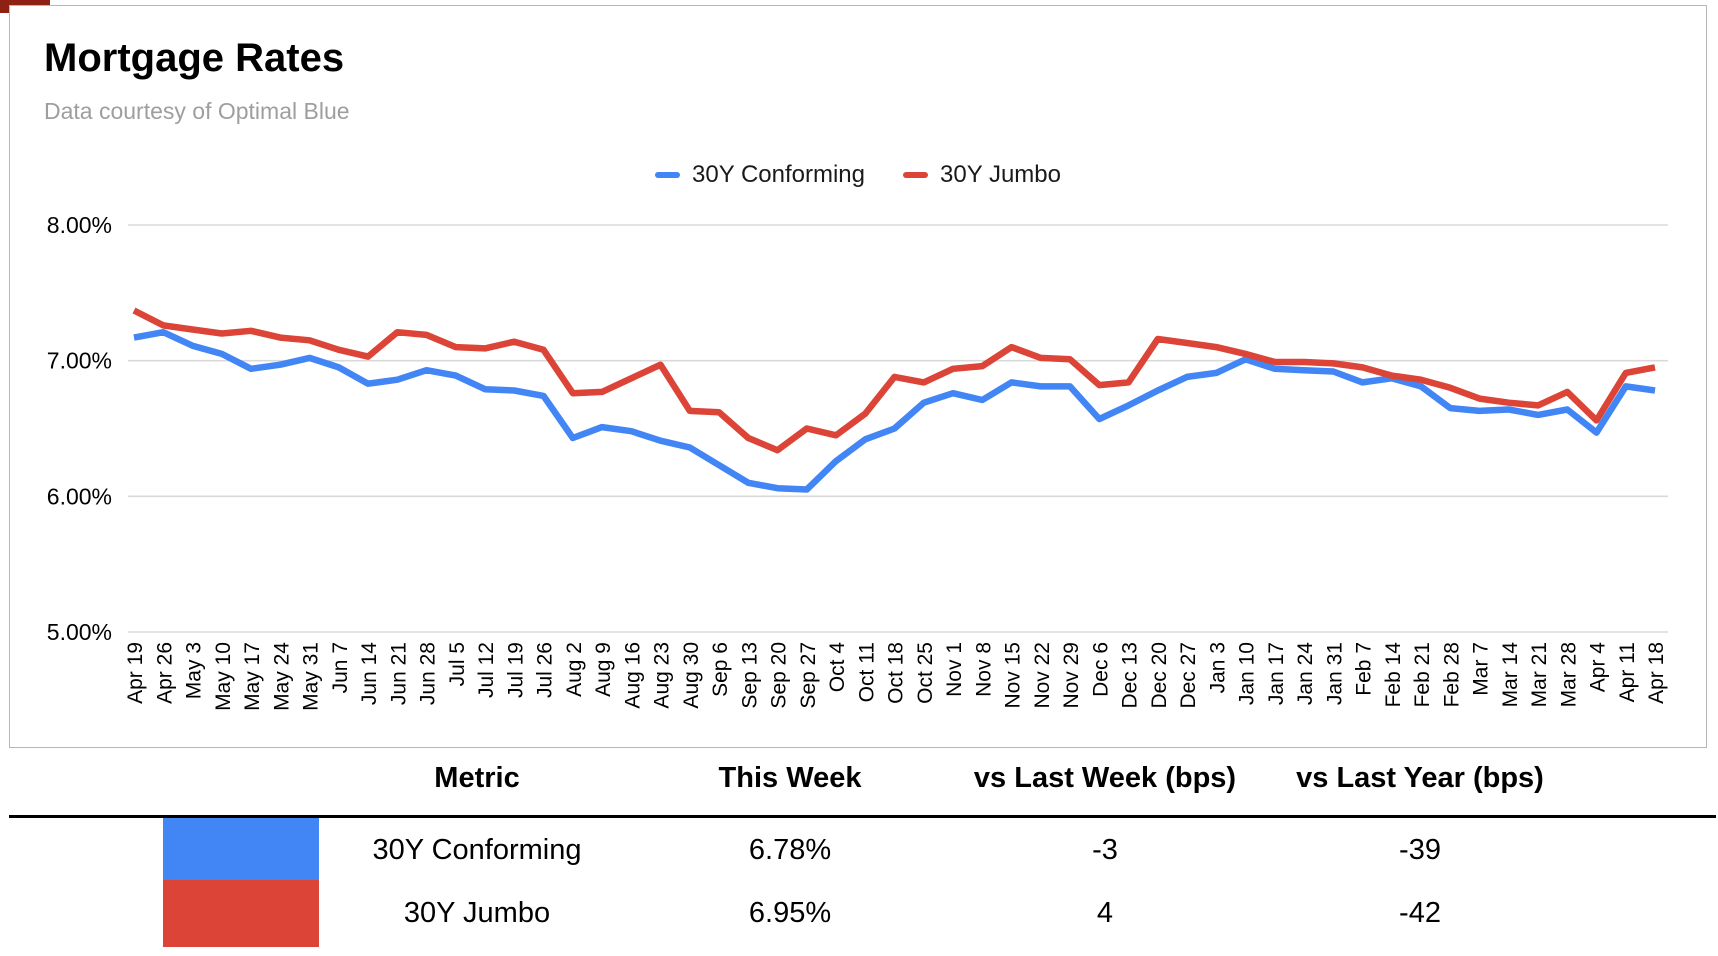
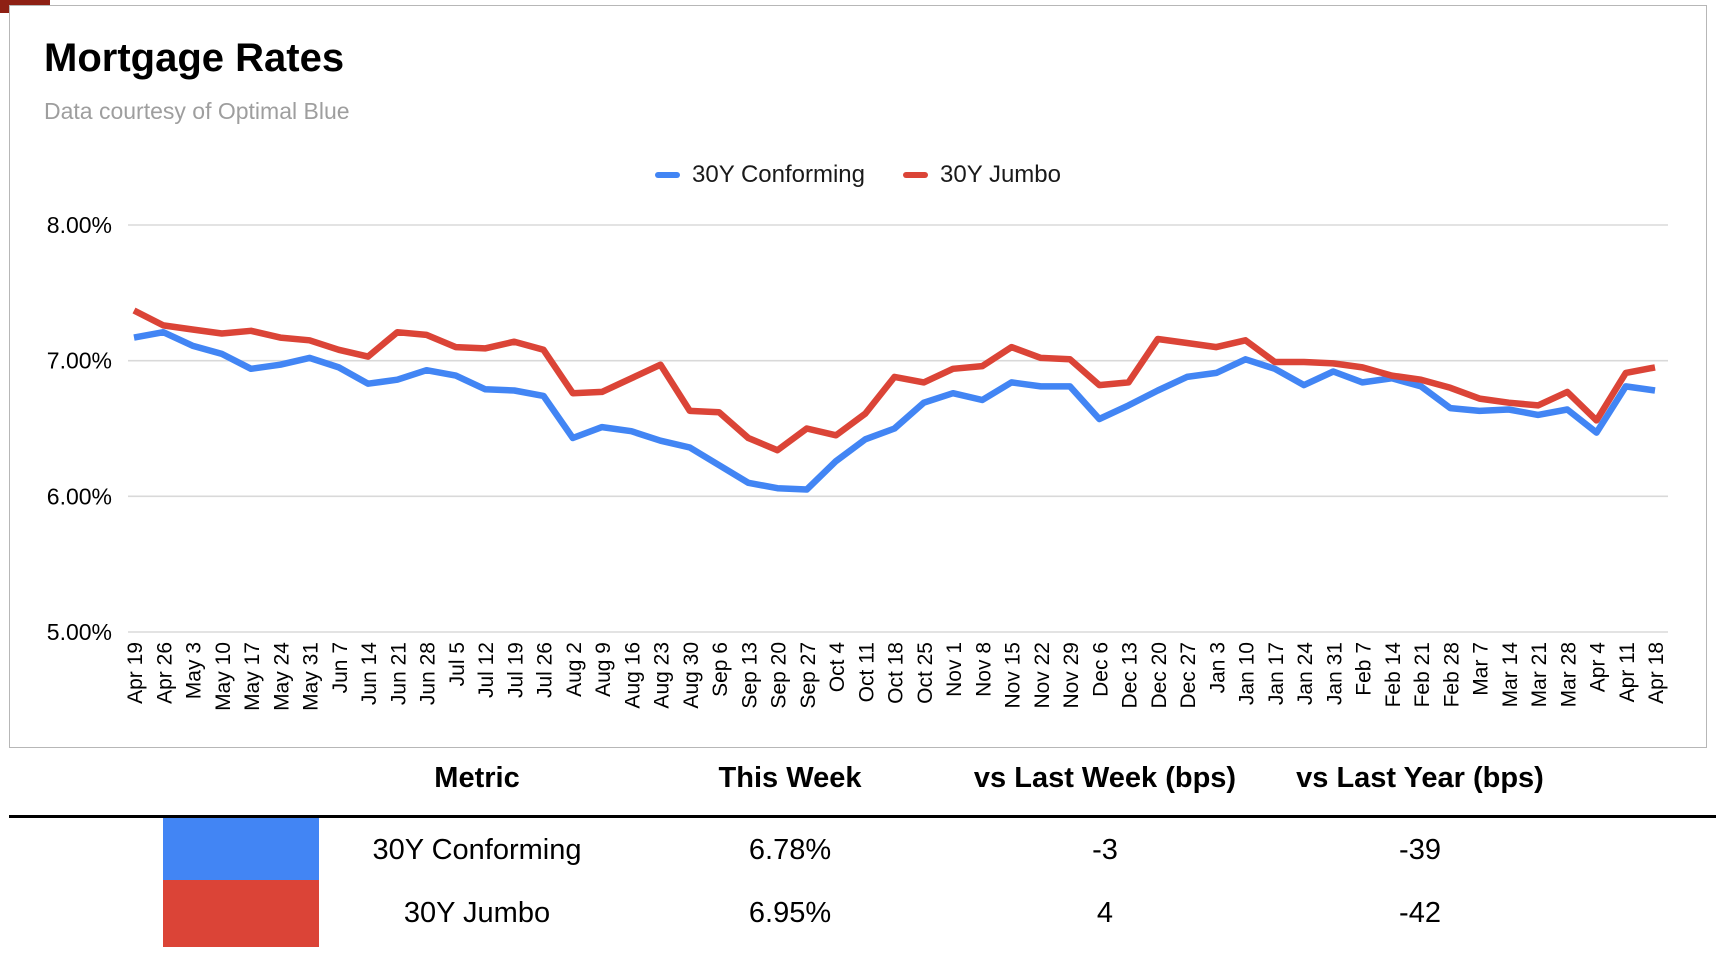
30Y Jumbo/Jan 10: 7.05% -> 7.15%
30Y Conforming/Jan 24: 6.93% -> 6.82%
